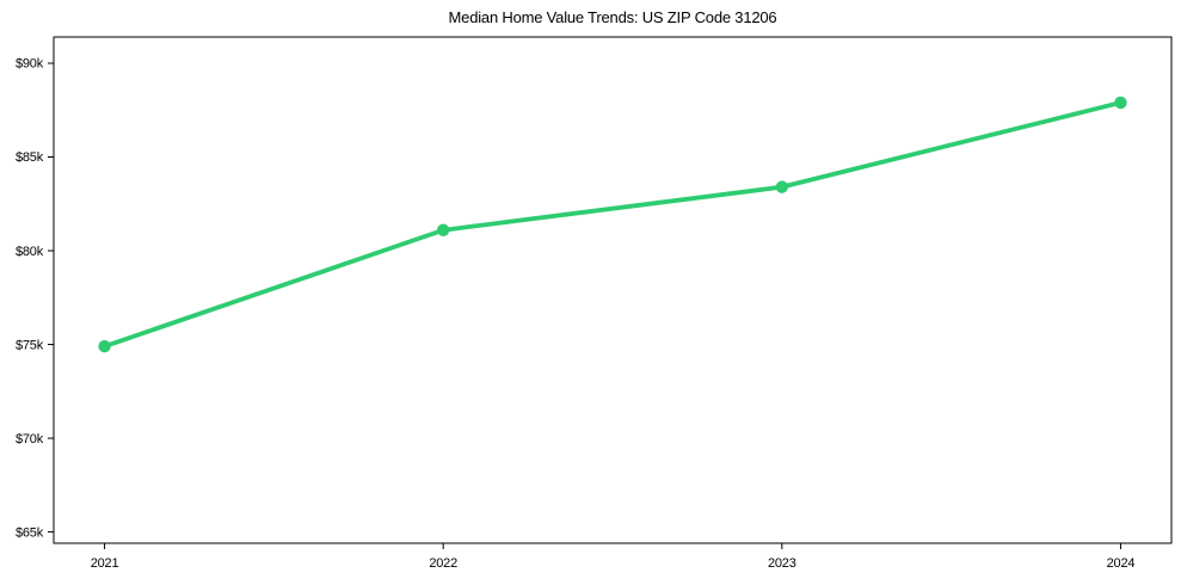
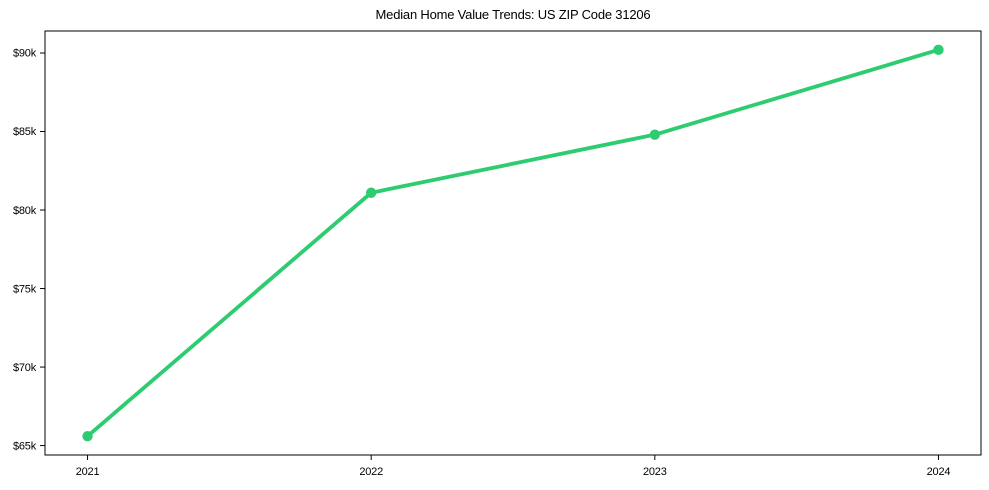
2021: $74.9k -> $65.6k
2023: $83.4k -> $84.8k
2024: $87.9k -> $90.2k
